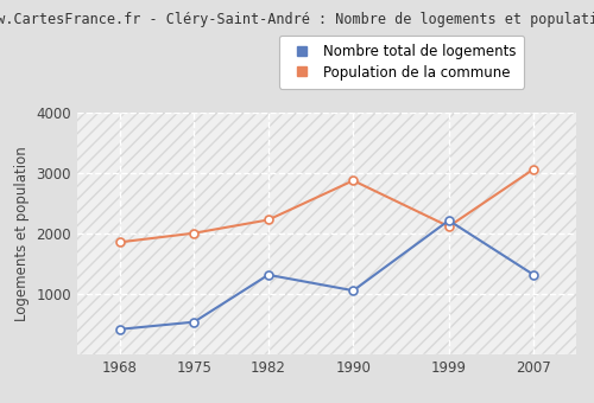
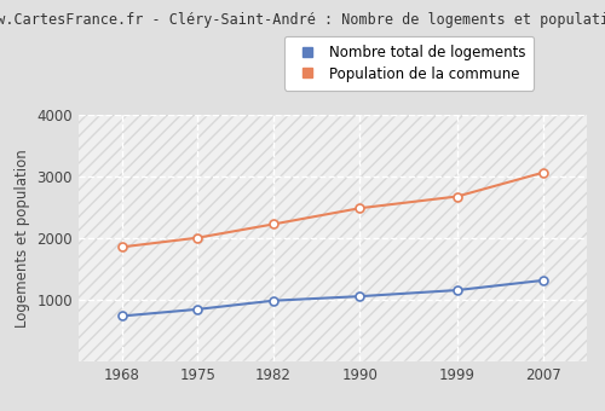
Nombre total de logements/1968: 420 -> 740
Nombre total de logements/1975: 540 -> 850
Nombre total de logements/1982: 1320 -> 990
Population de la commune/1990: 2880 -> 2490
Nombre total de logements/1999: 2220 -> 1160
Population de la commune/1999: 2120 -> 2680
